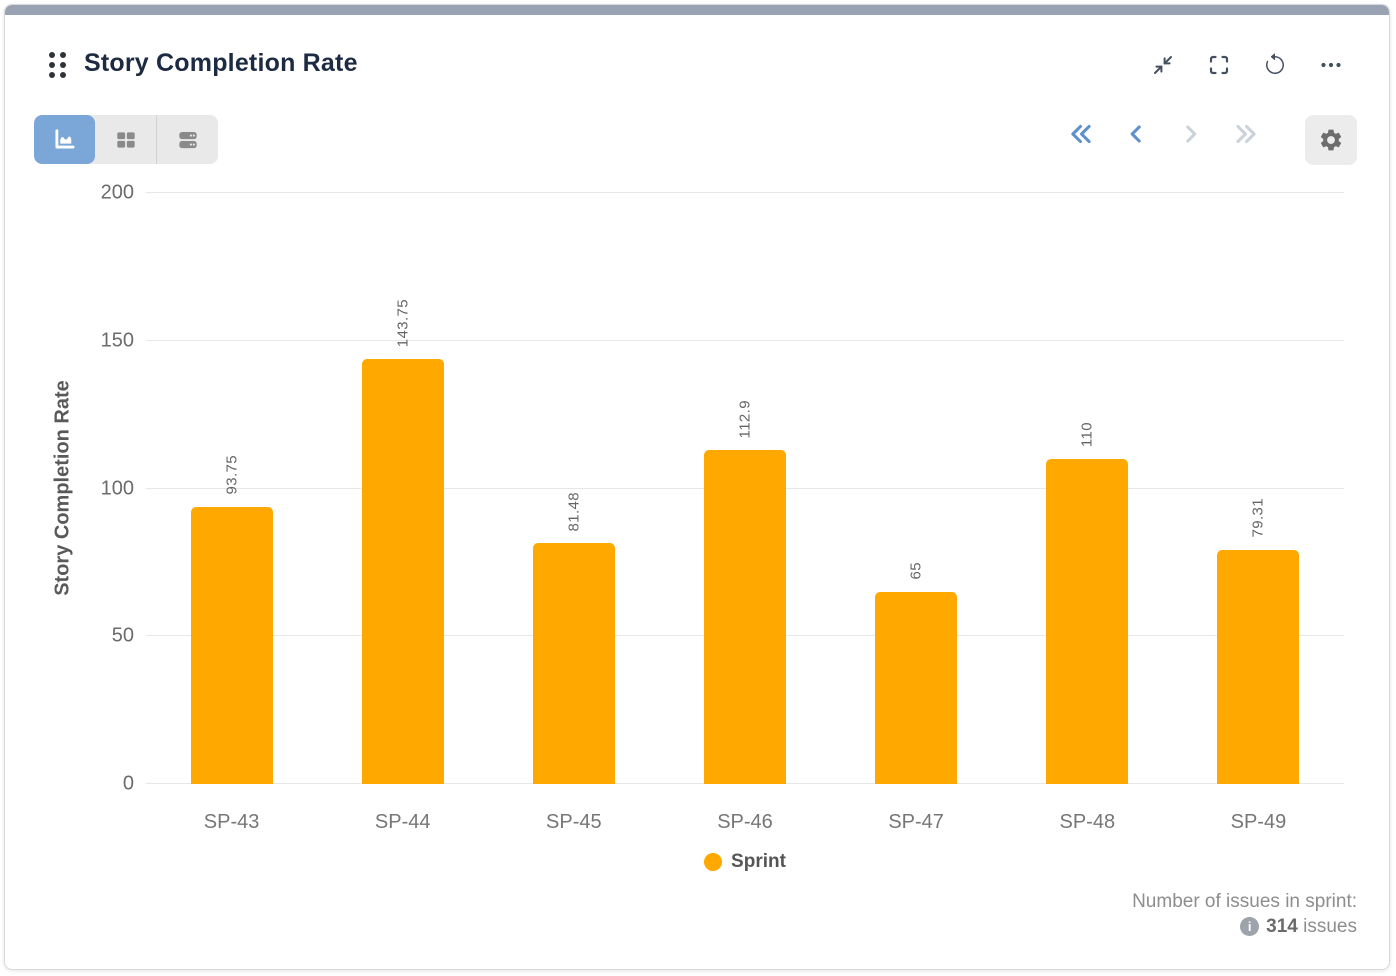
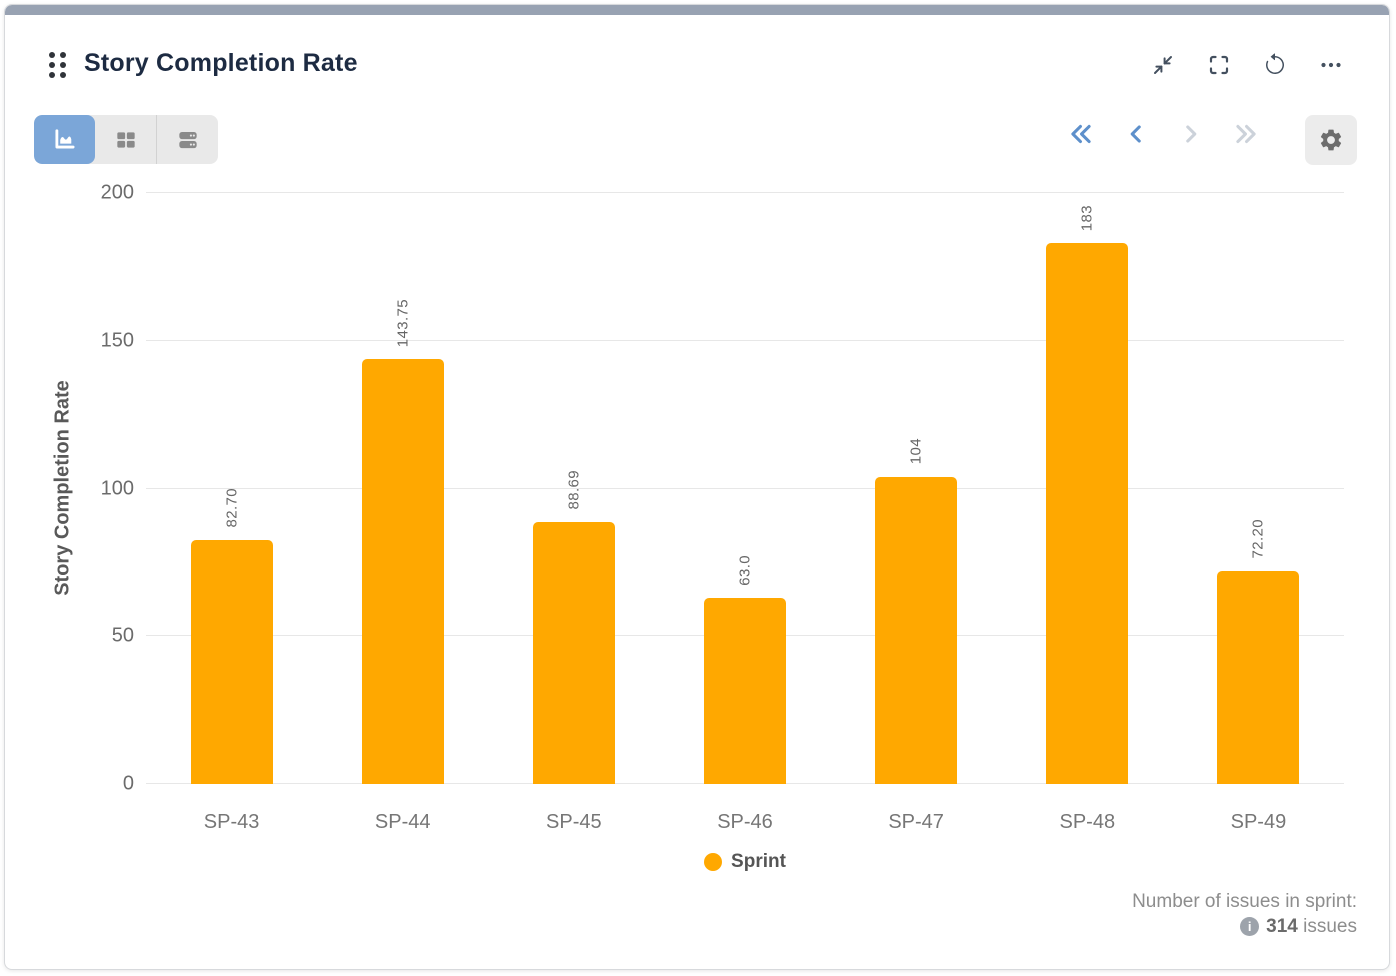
SP-43: 93.75 -> 82.70
SP-45: 81.48 -> 88.69
SP-46: 112.9 -> 63.0
SP-47: 65 -> 104
SP-48: 110 -> 183
SP-49: 79.31 -> 72.20
